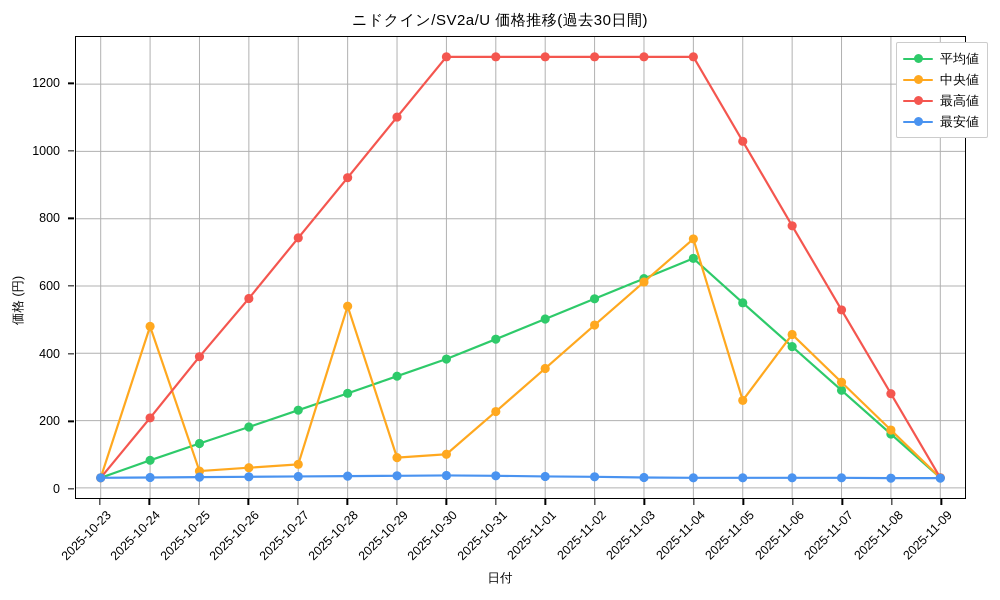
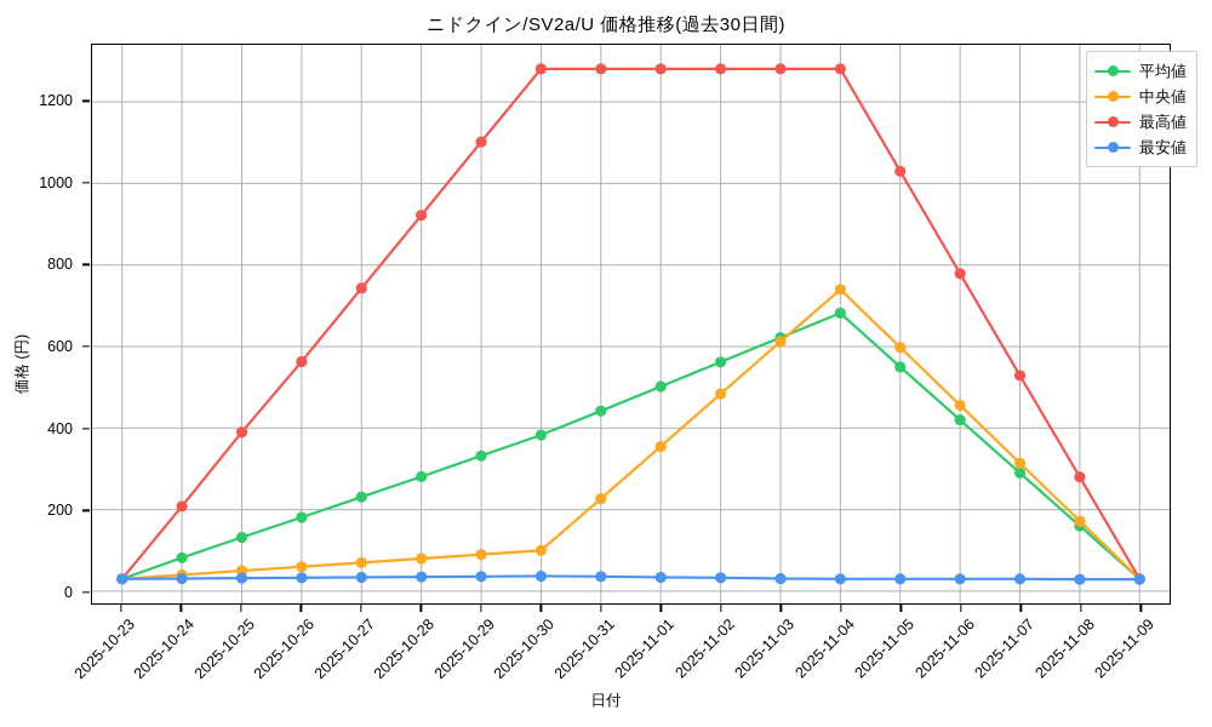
中央値/2025-10-24: 480 -> 40
中央値/2025-10-28: 540 -> 80
中央値/2025-11-05: 260 -> 600
